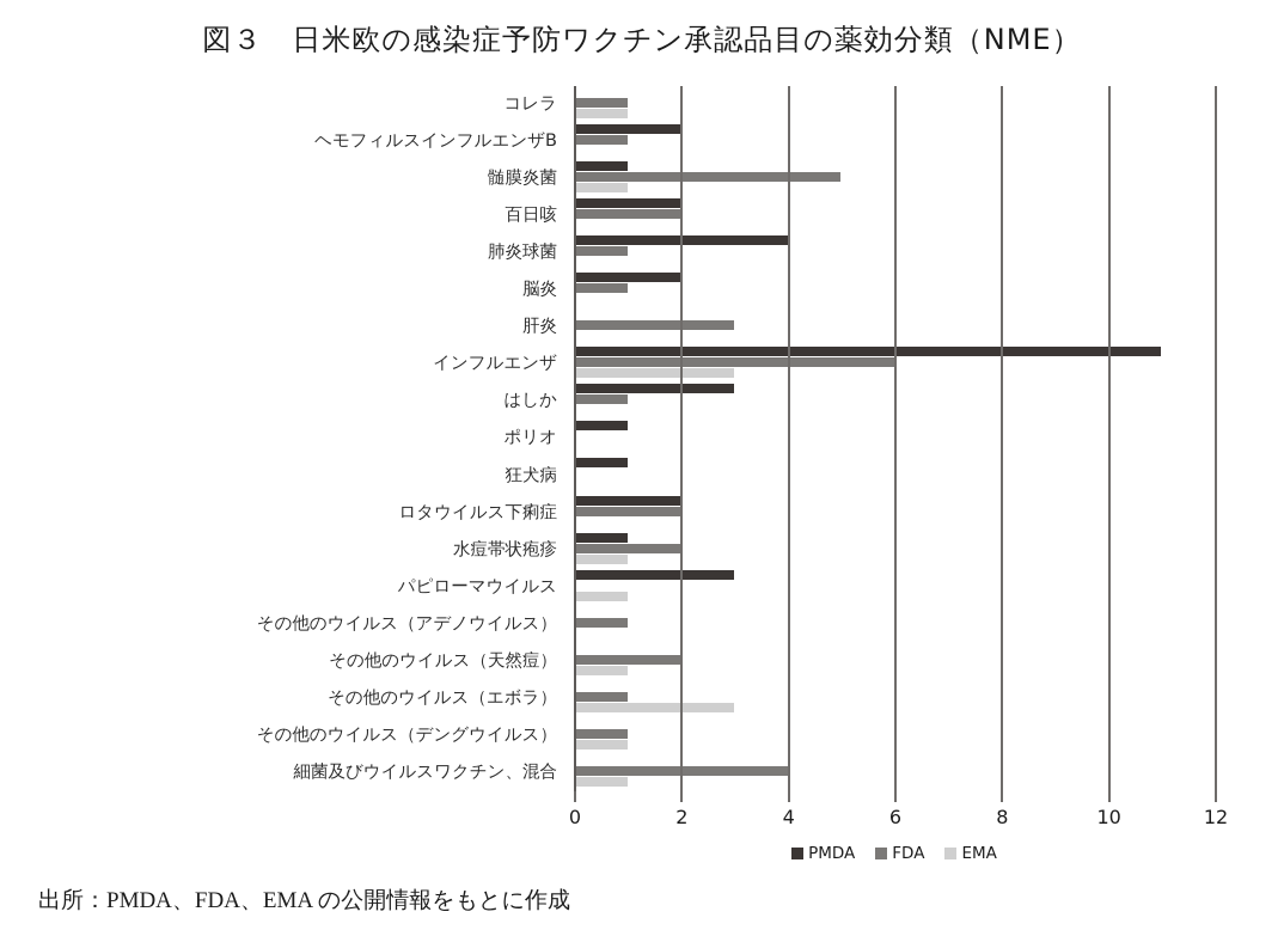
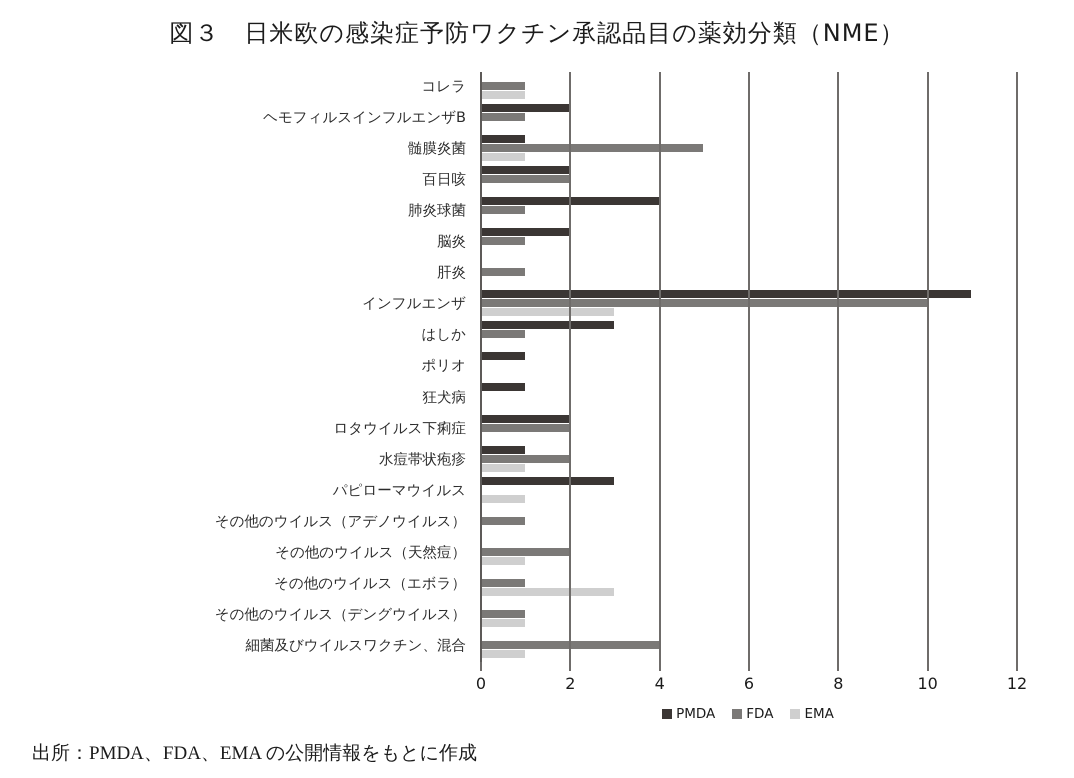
FDA/肝炎: 3 -> 1
FDA/インフルエンザ: 6 -> 10
